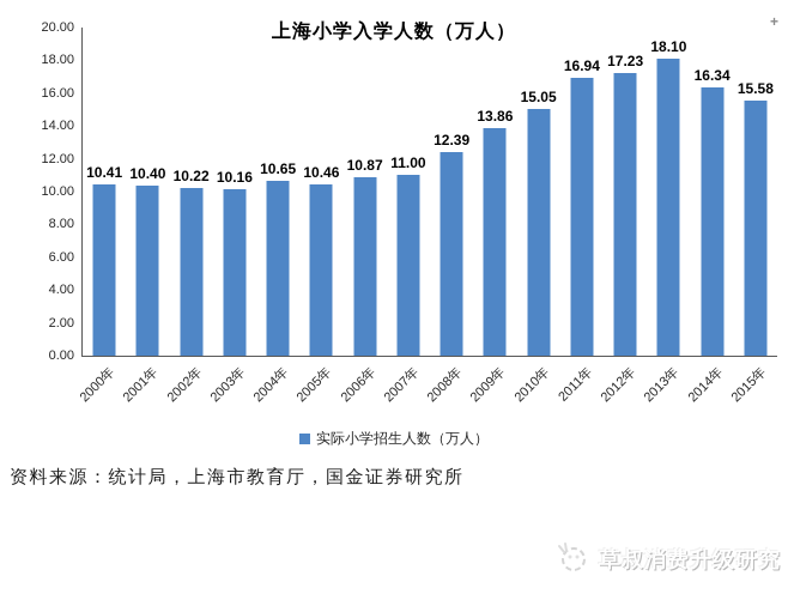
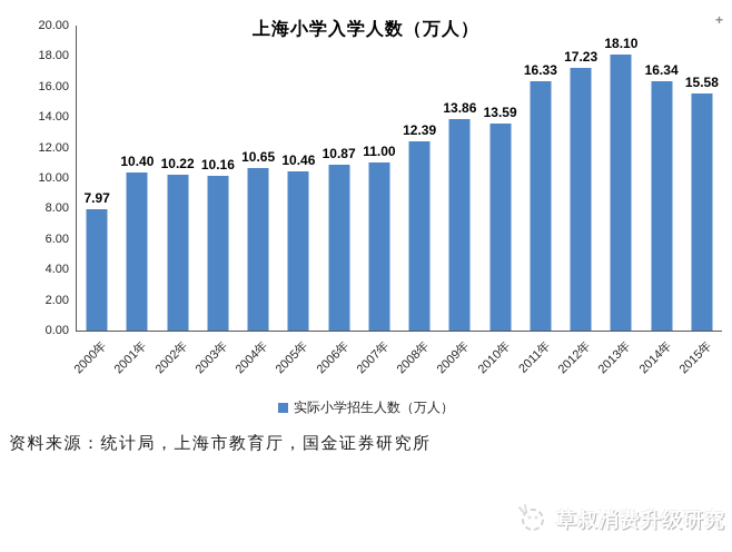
2000年: 10.41 -> 7.97
2010年: 15.05 -> 13.59
2011年: 16.94 -> 16.33
